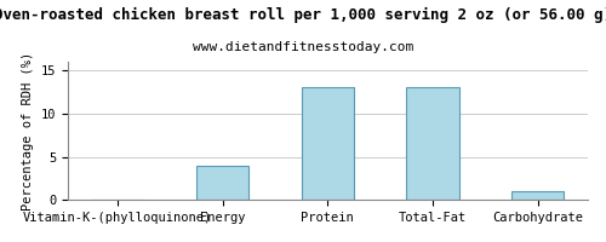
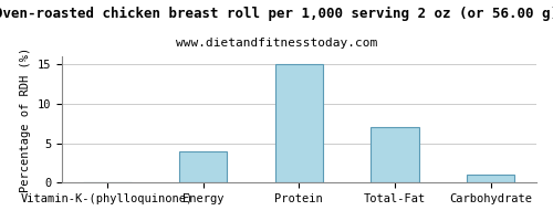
Protein: 13 -> 15
Total-Fat: 13 -> 7
